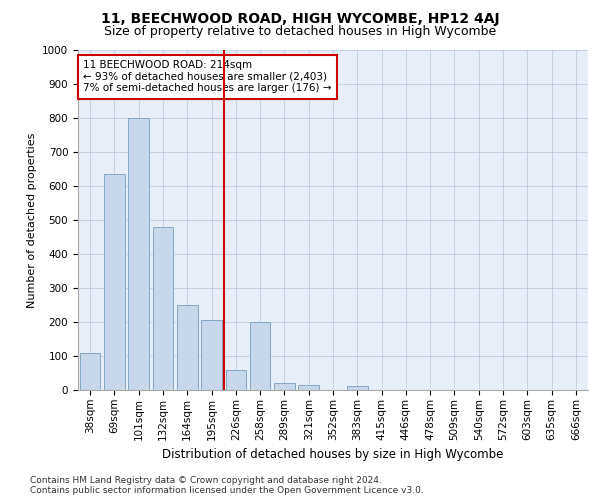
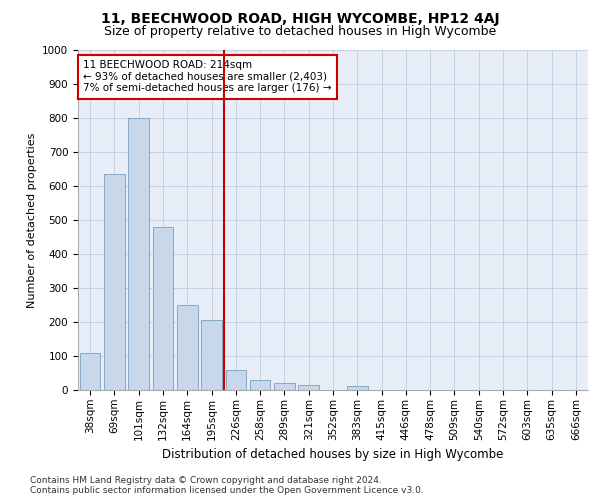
258sqm: 200 -> 28
